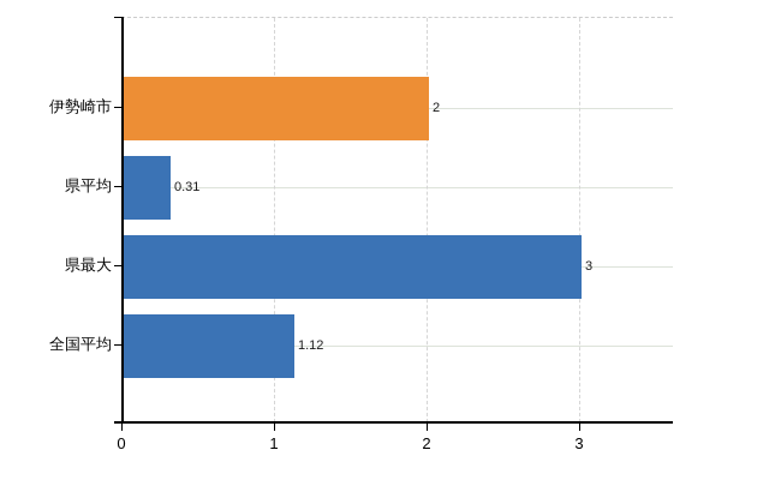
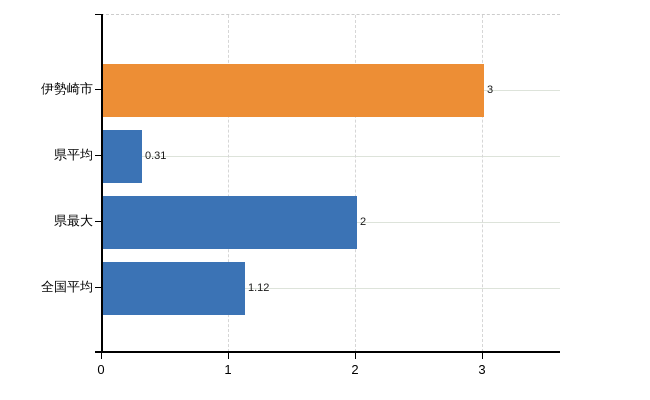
伊勢崎市: 2 -> 3
県最大: 3 -> 2
